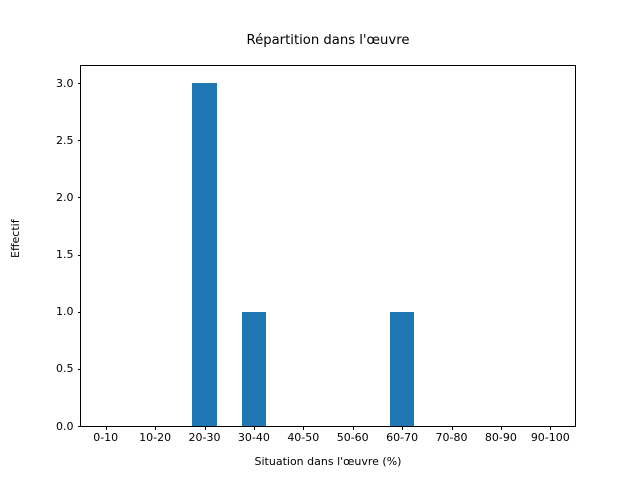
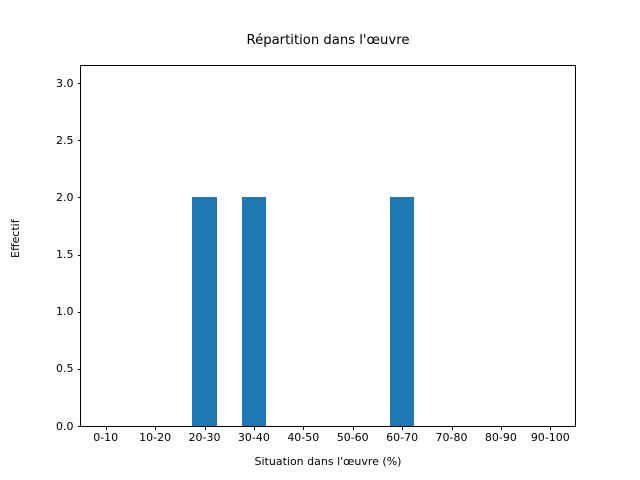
20-30: 3 -> 2
30-40: 1 -> 2
60-70: 1 -> 2
